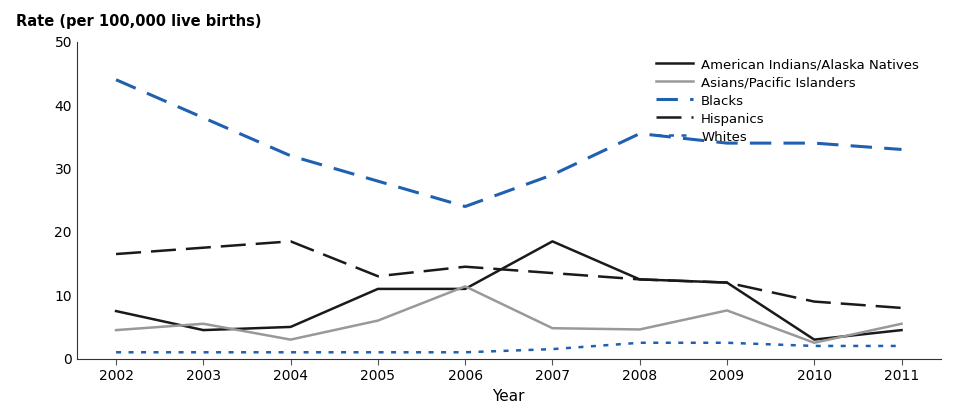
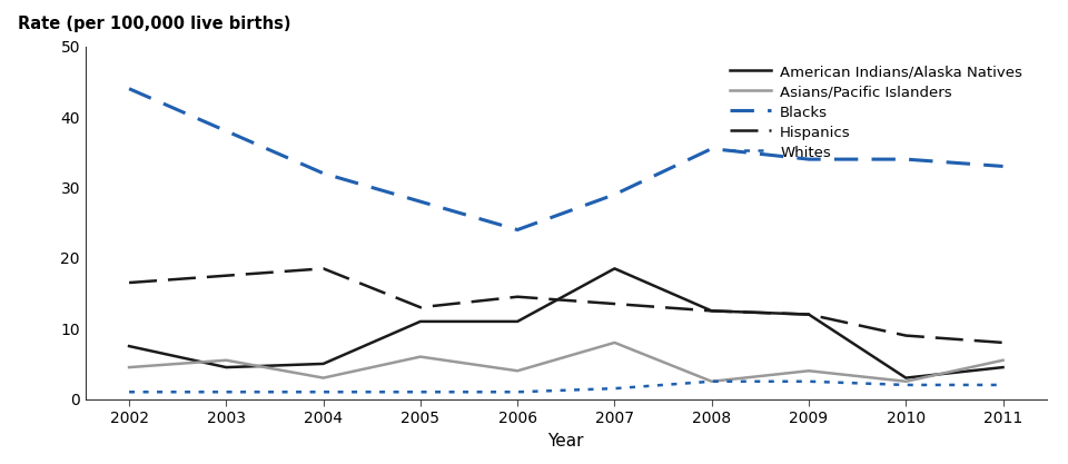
Asians/Pacific Islanders/2006: 11.4 -> 4.0
Asians/Pacific Islanders/2007: 4.8 -> 8.0
Asians/Pacific Islanders/2008: 4.6 -> 2.5
Asians/Pacific Islanders/2009: 7.6 -> 4.0
